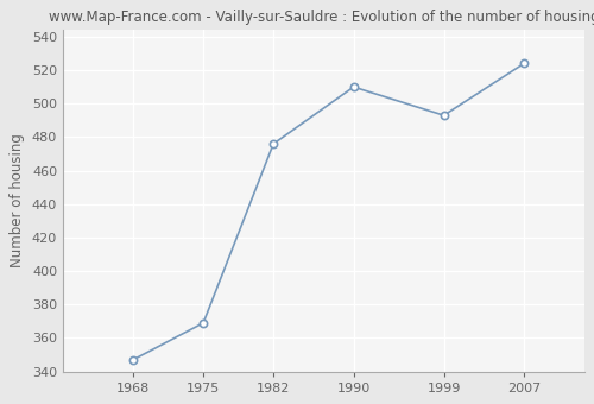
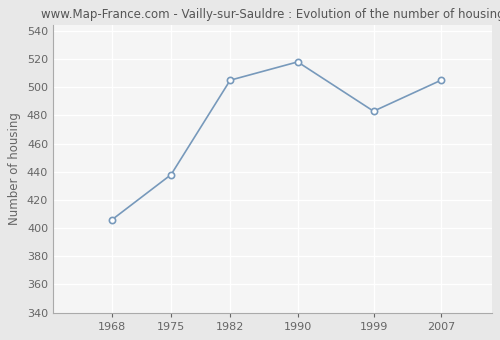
1968: 347 -> 406
1975: 369 -> 438
1982: 476 -> 505
1990: 510 -> 518
1999: 493 -> 483
2007: 524 -> 505
